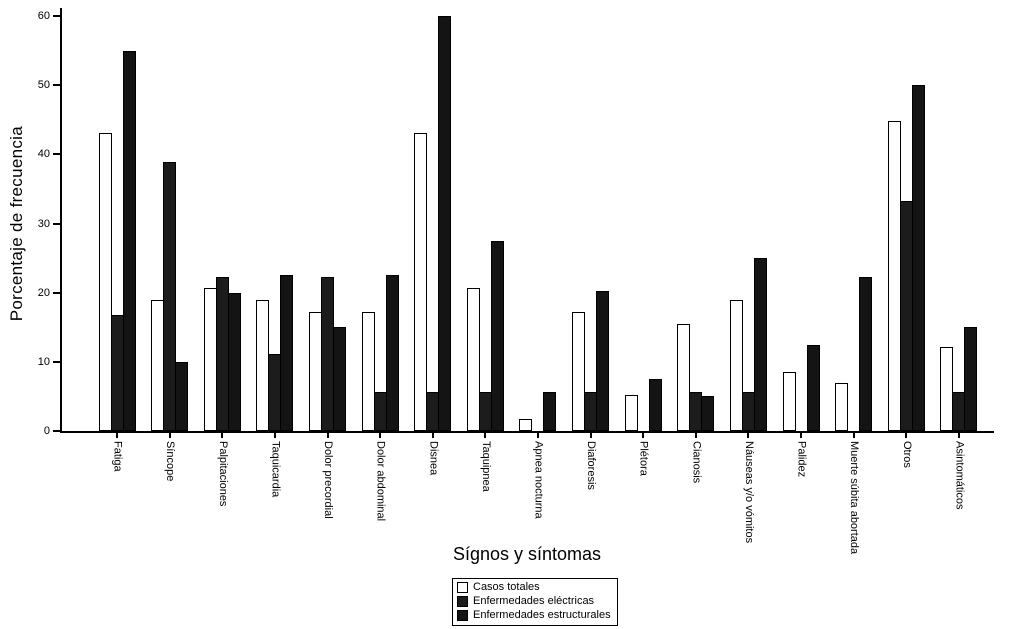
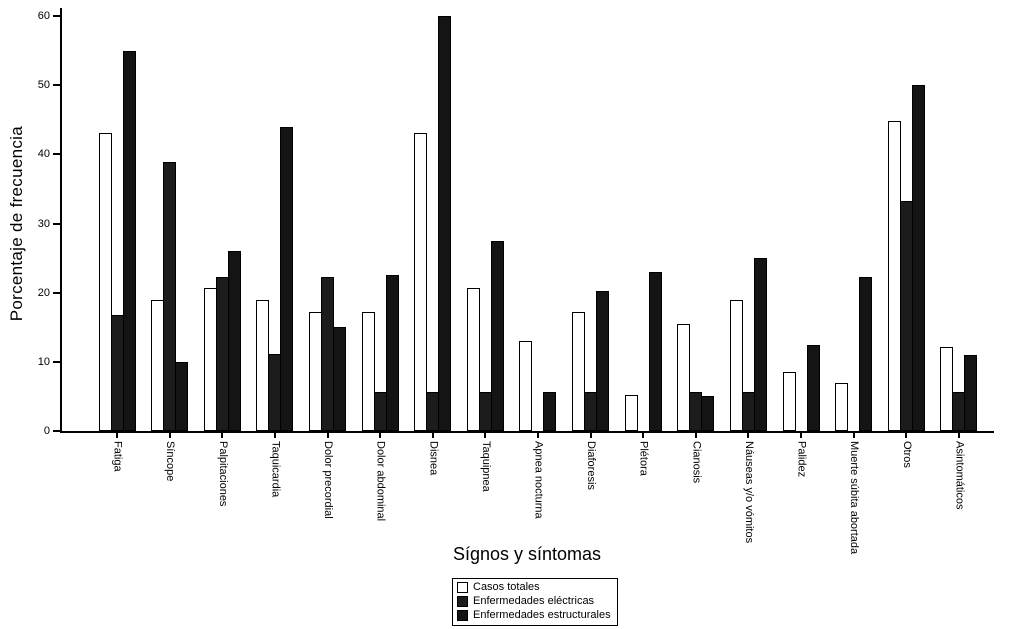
Enfermedades estructurales/Palpitaciones: 20 -> 26
Enfermedades estructurales/Taquicardia: 22 -> 44
Casos totales/Apnea nocturna: 2 -> 13
Enfermedades estructurales/Plétora: 8 -> 23
Enfermedades estructurales/Asintomáticos: 15 -> 11
